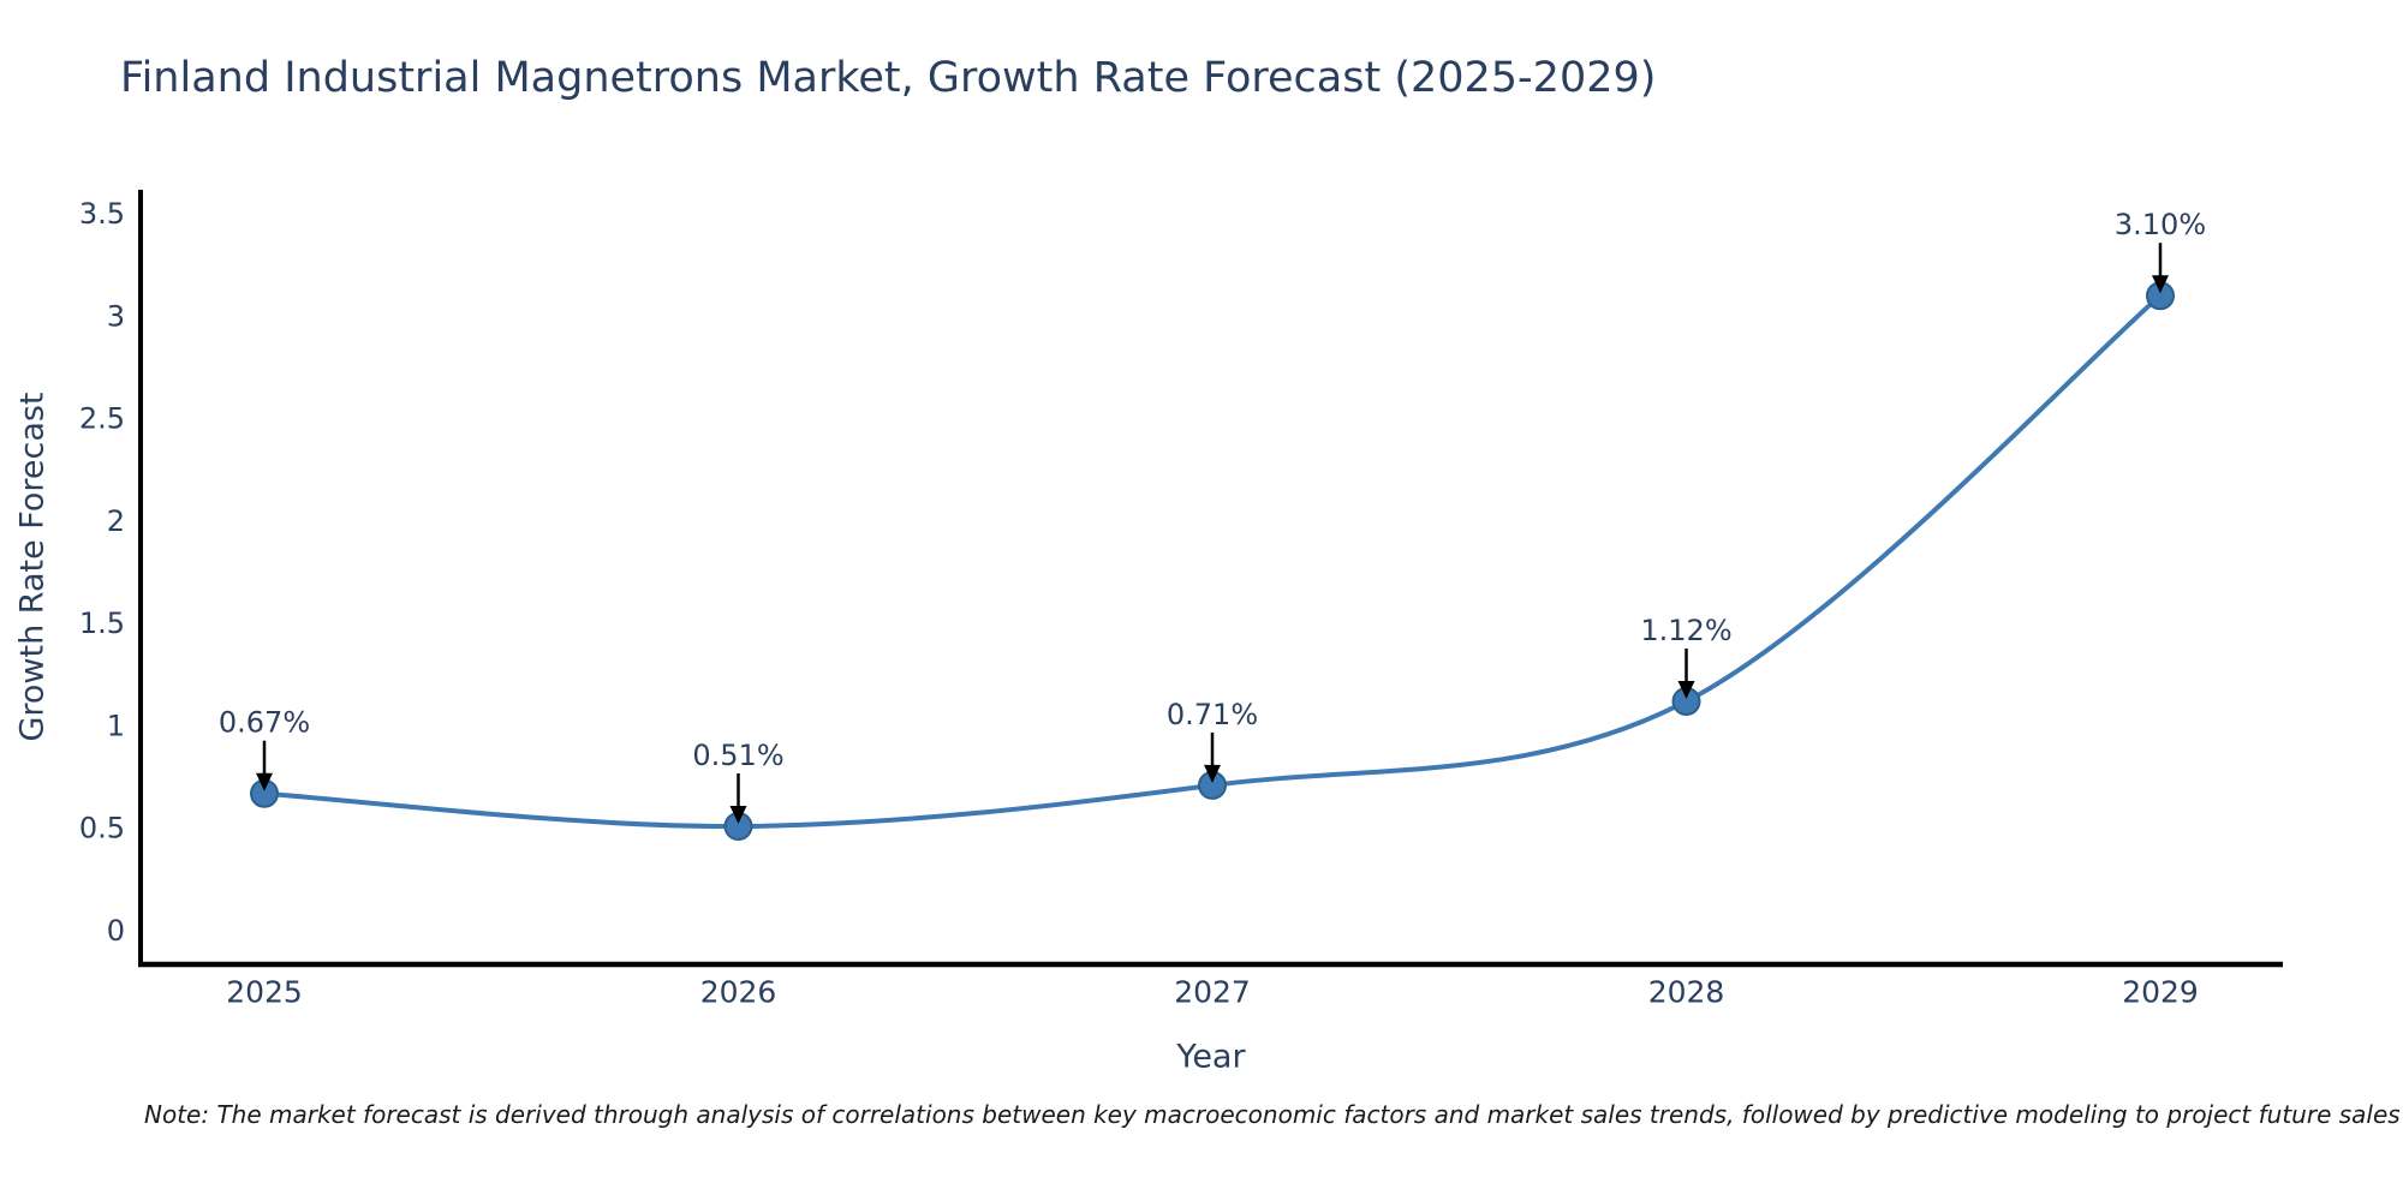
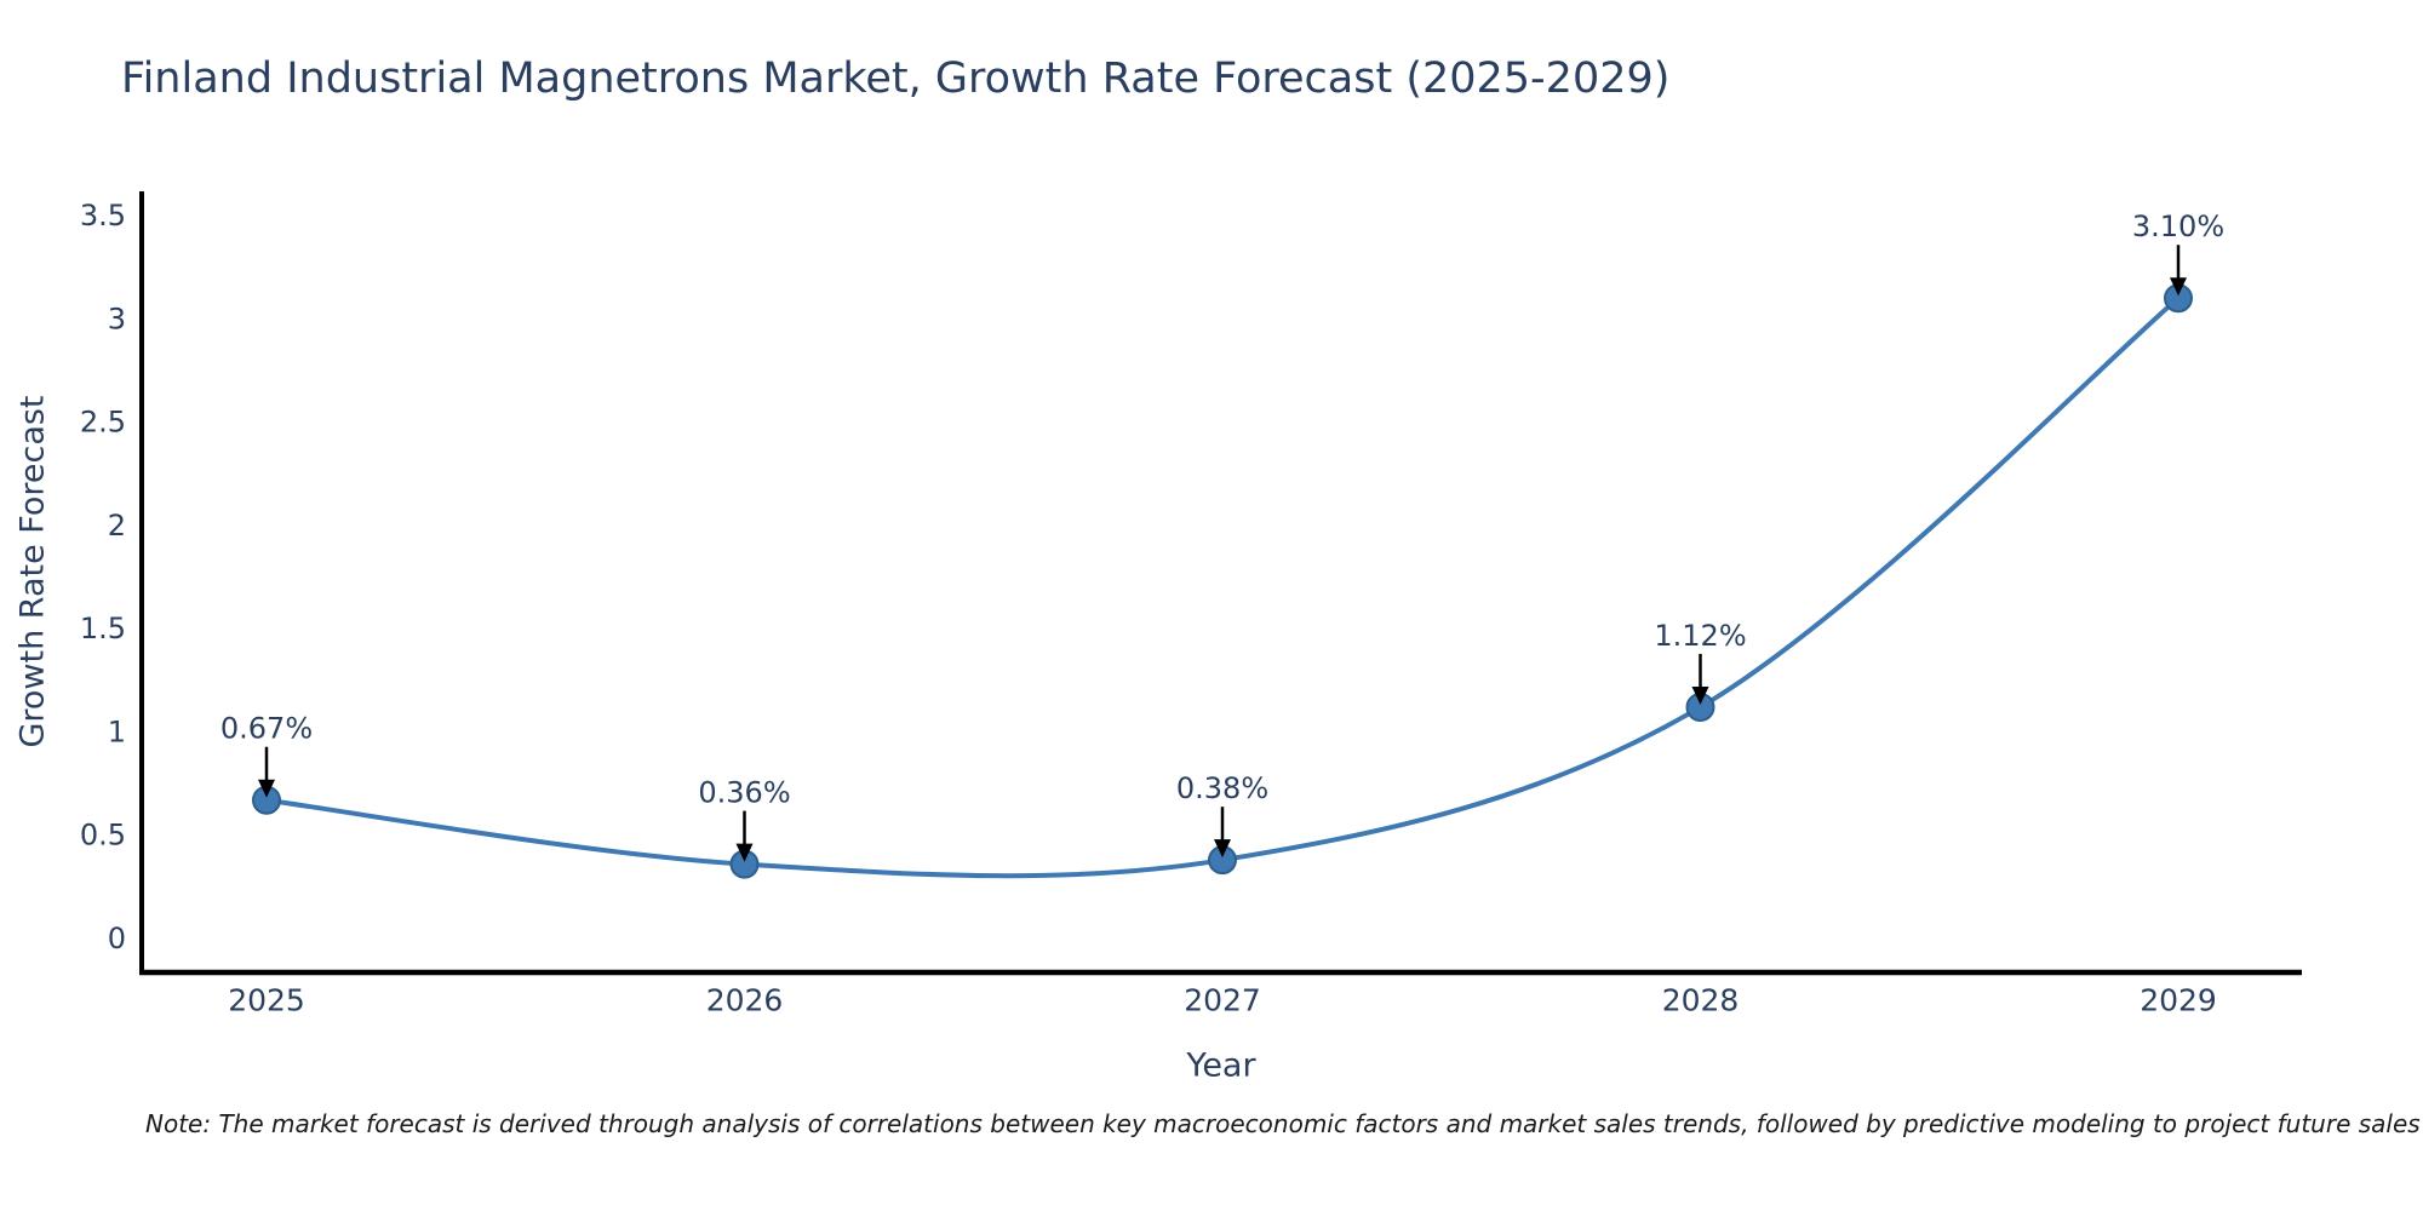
2026: 0.51% -> 0.36%
2027: 0.71% -> 0.38%
